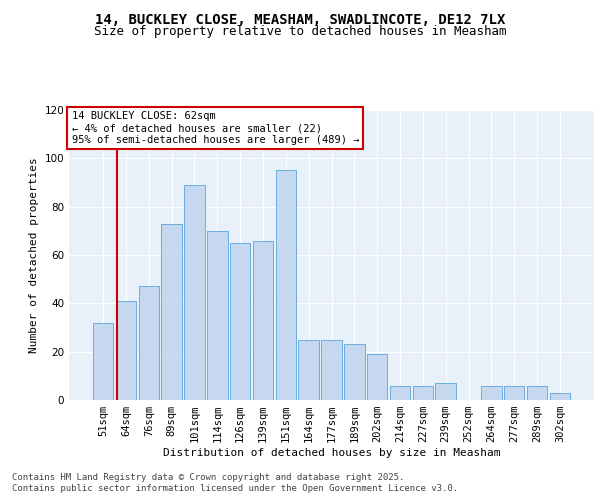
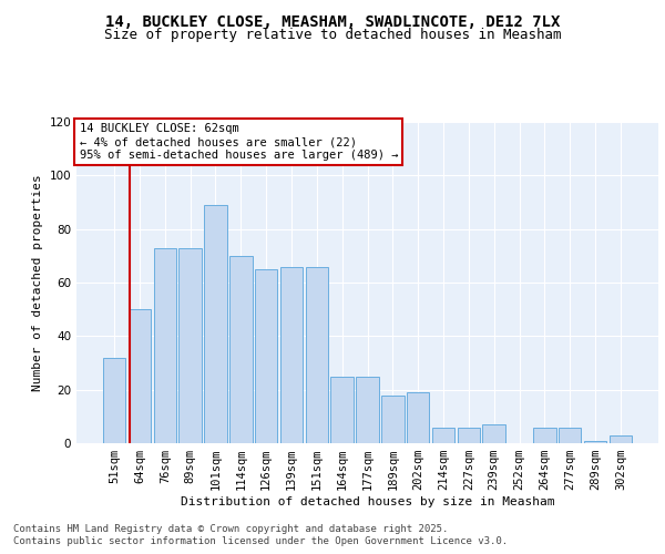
64sqm: 41 -> 50
76sqm: 47 -> 73
151sqm: 95 -> 66
189sqm: 23 -> 18
289sqm: 6 -> 1
